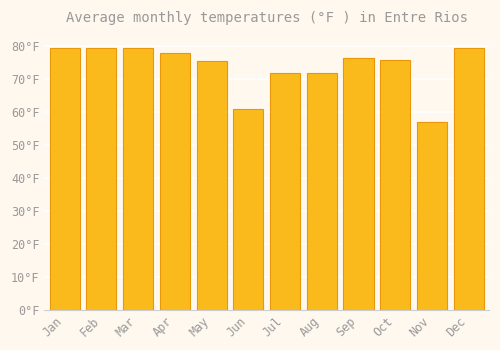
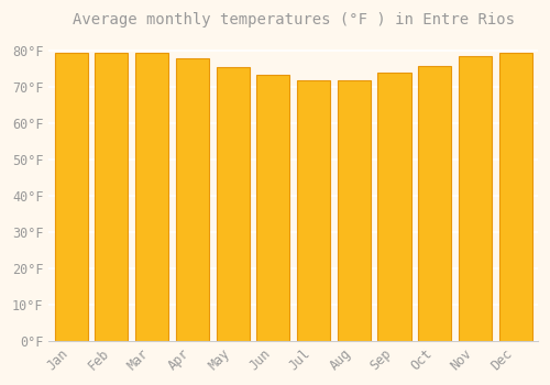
Jun: 61.0°F -> 73.5°F
Sep: 76.5°F -> 74.0°F
Nov: 57.0°F -> 78.5°F
